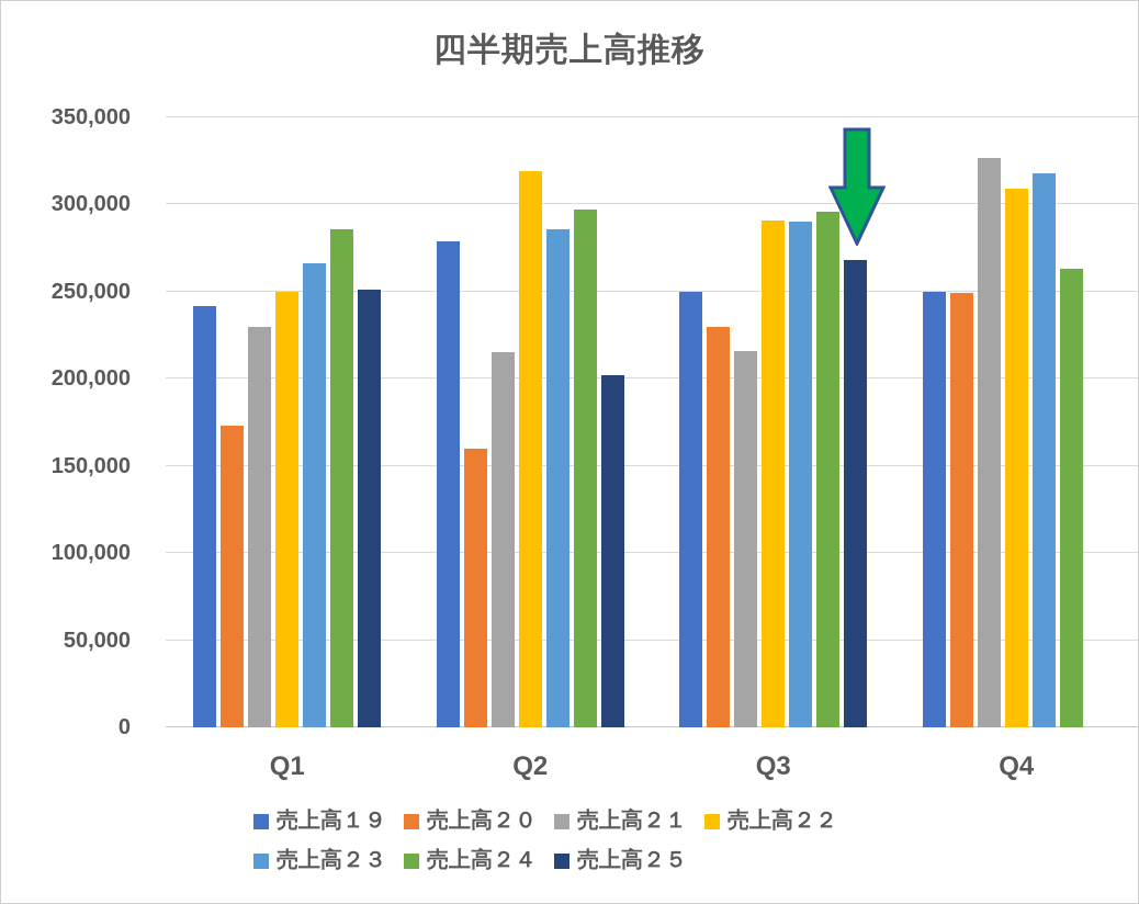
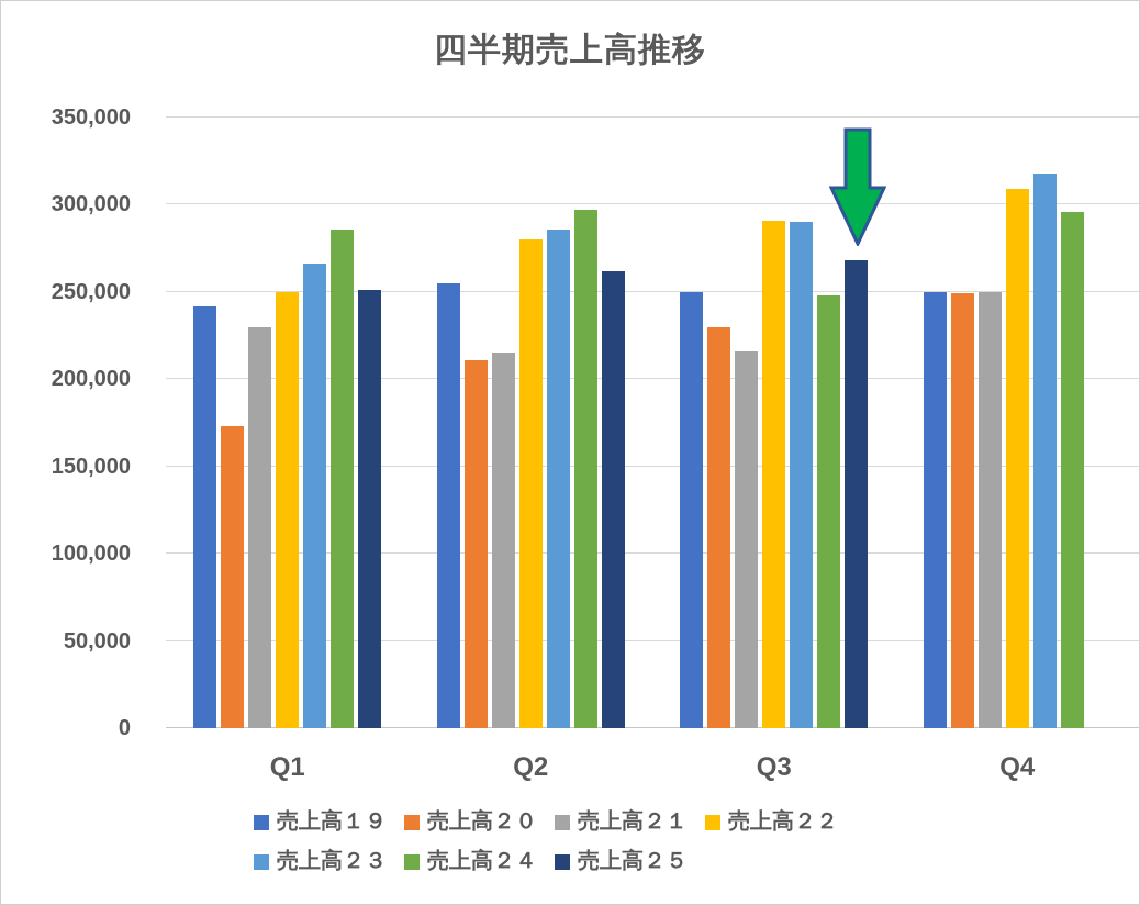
売上高１９/Q2: 279000 -> 255000
売上高２０/Q2: 160000 -> 211000
売上高２２/Q2: 319000 -> 280000
売上高２５/Q2: 202000 -> 262000
売上高２４/Q3: 296000 -> 248000
売上高２１/Q4: 327000 -> 250000
売上高２４/Q4: 263000 -> 296000
